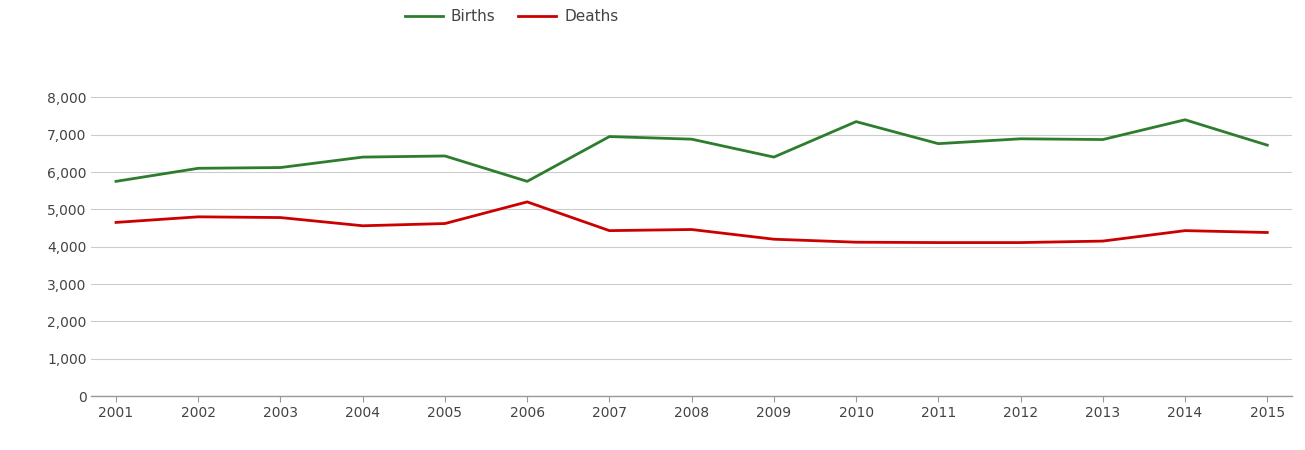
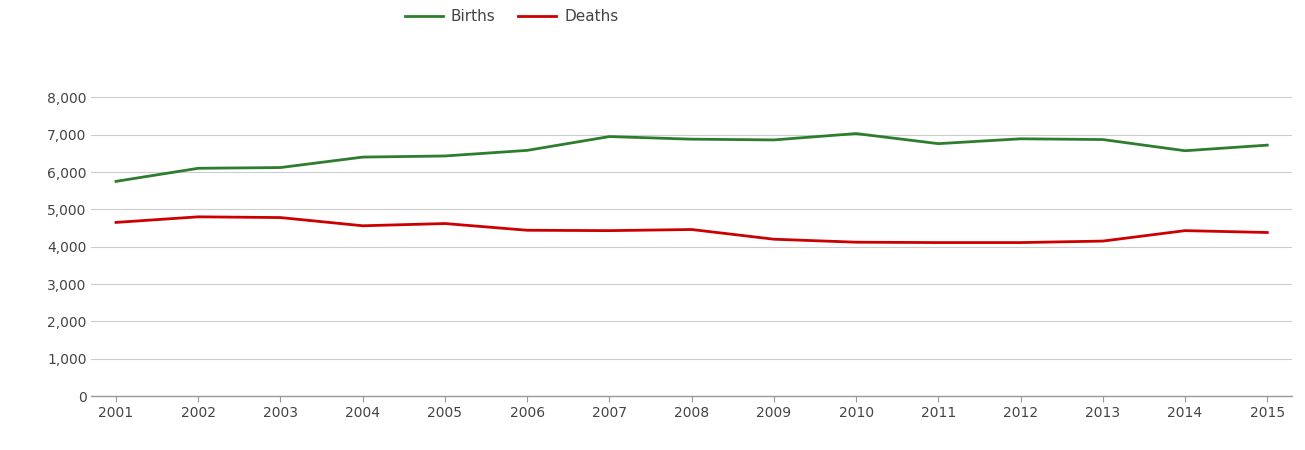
Births/2006: 5,750 -> 6,580
Deaths/2006: 5,200 -> 4,440
Births/2009: 6,400 -> 6,860
Births/2010: 7,350 -> 7,030
Births/2014: 7,400 -> 6,570
